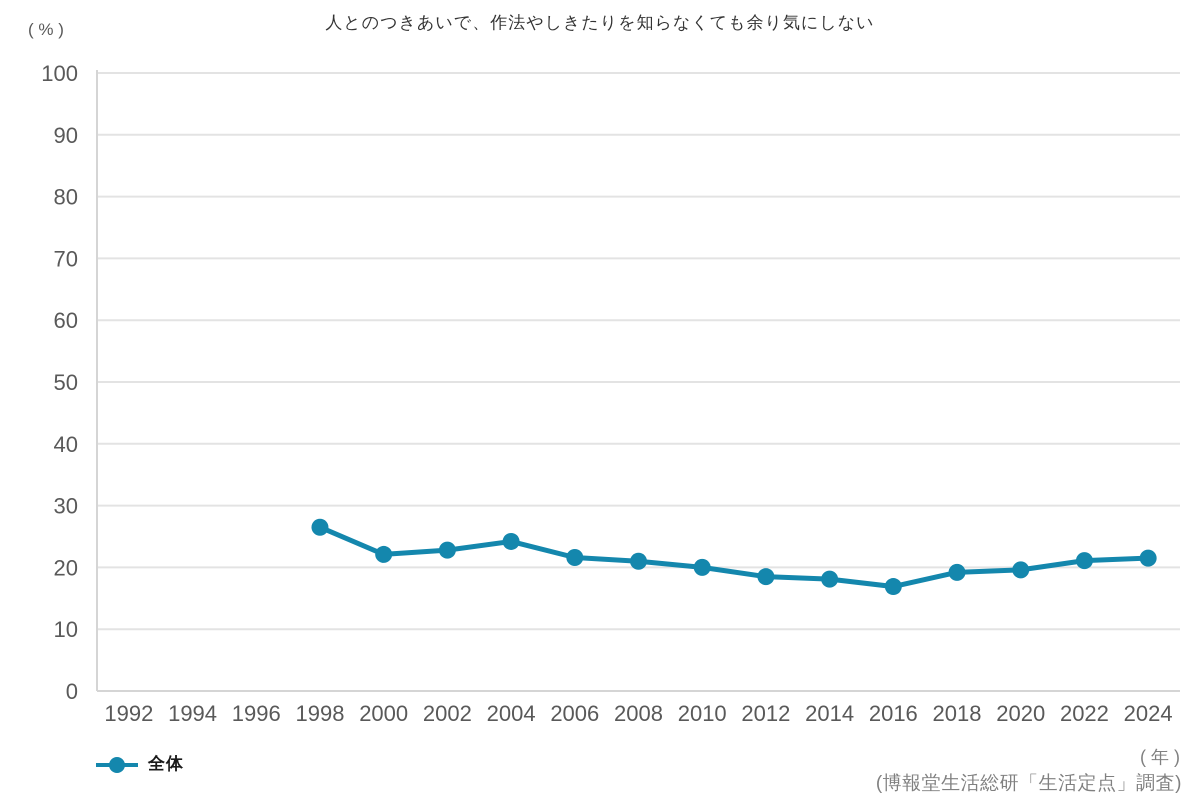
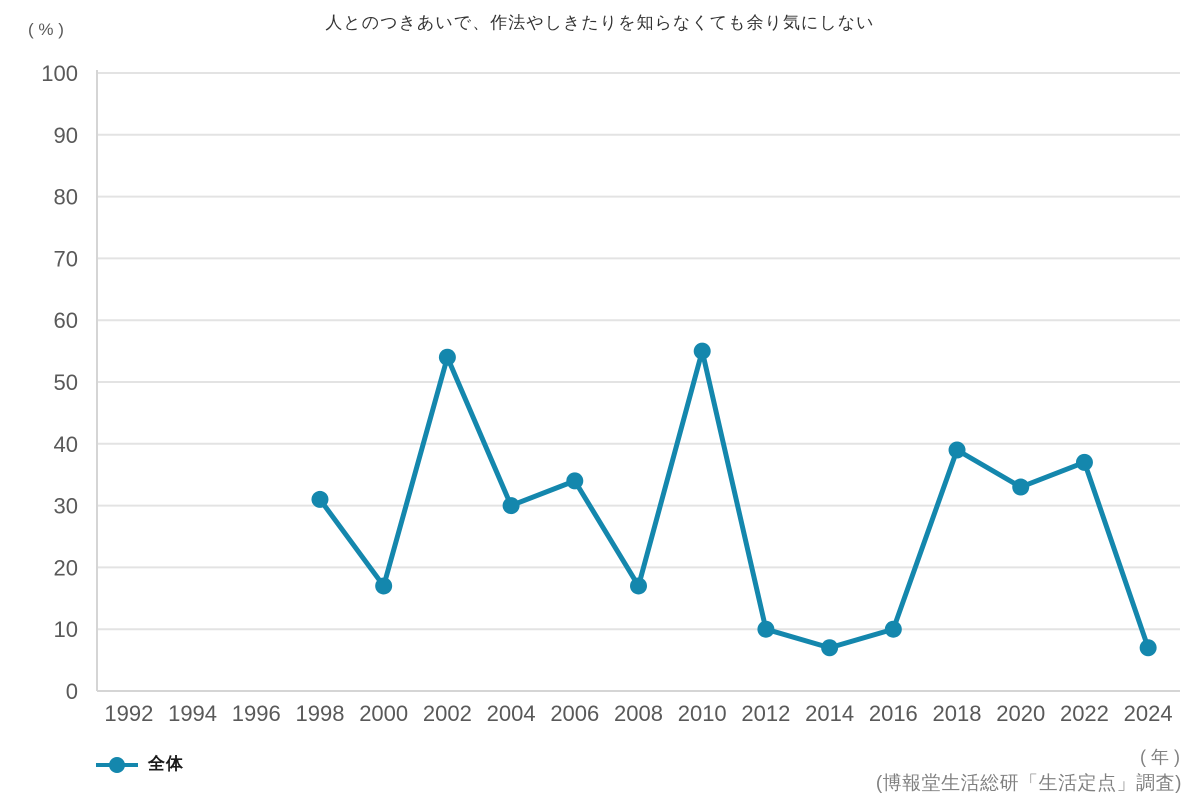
1998: 26 -> 31
2000: 22 -> 17
2002: 23 -> 54
2004: 24 -> 30
2006: 22 -> 34
2008: 21 -> 17
2010: 20 -> 55
2012: 18 -> 10
2014: 18 -> 7
2016: 17 -> 10
2018: 19 -> 39
2020: 20 -> 33
2022: 21 -> 37
2024: 22 -> 7
